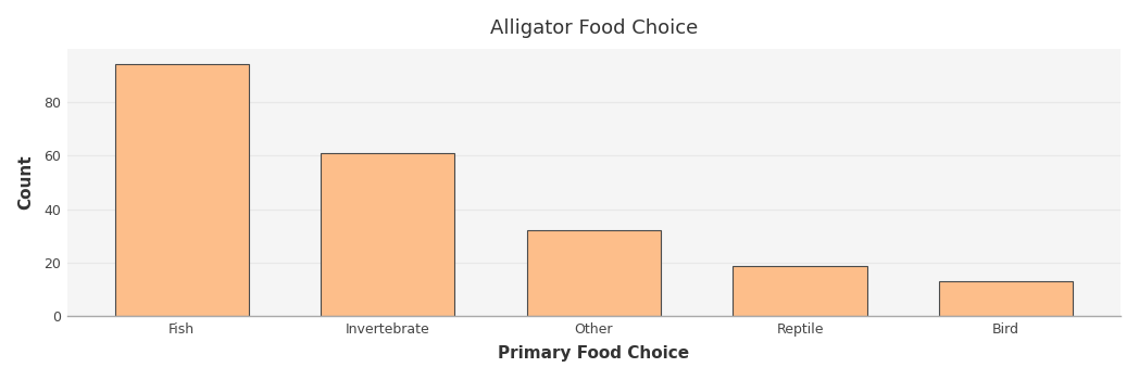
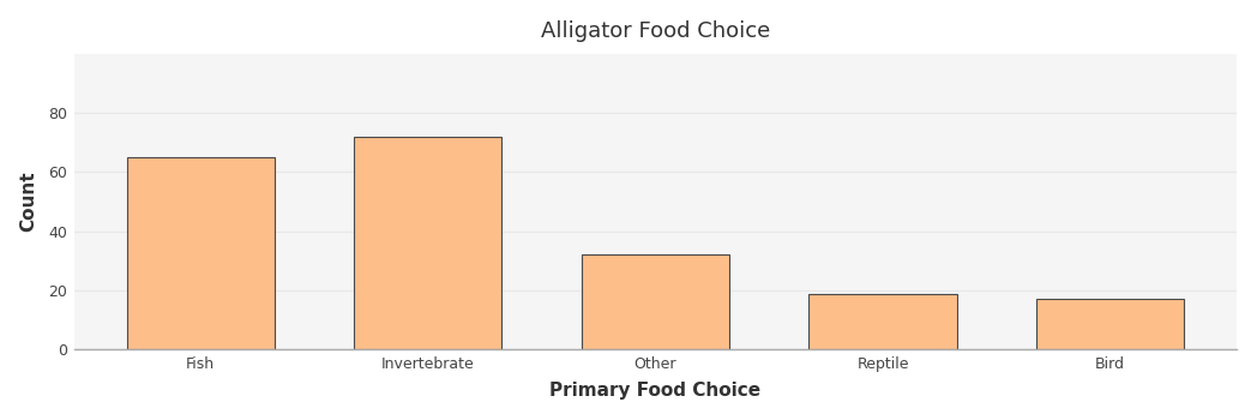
Fish: 94 -> 65
Invertebrate: 61 -> 72
Bird: 13 -> 17
